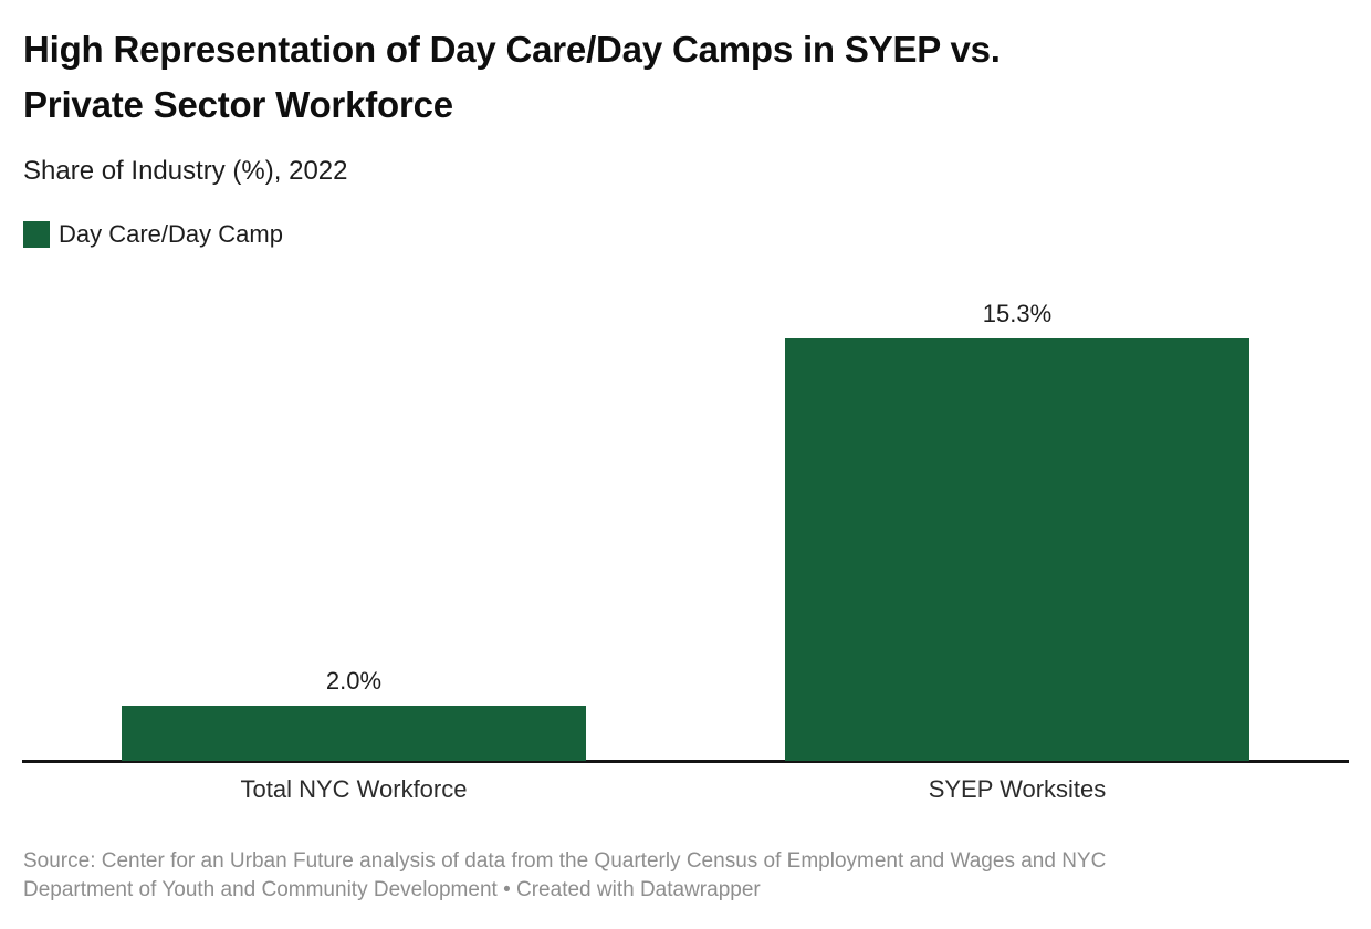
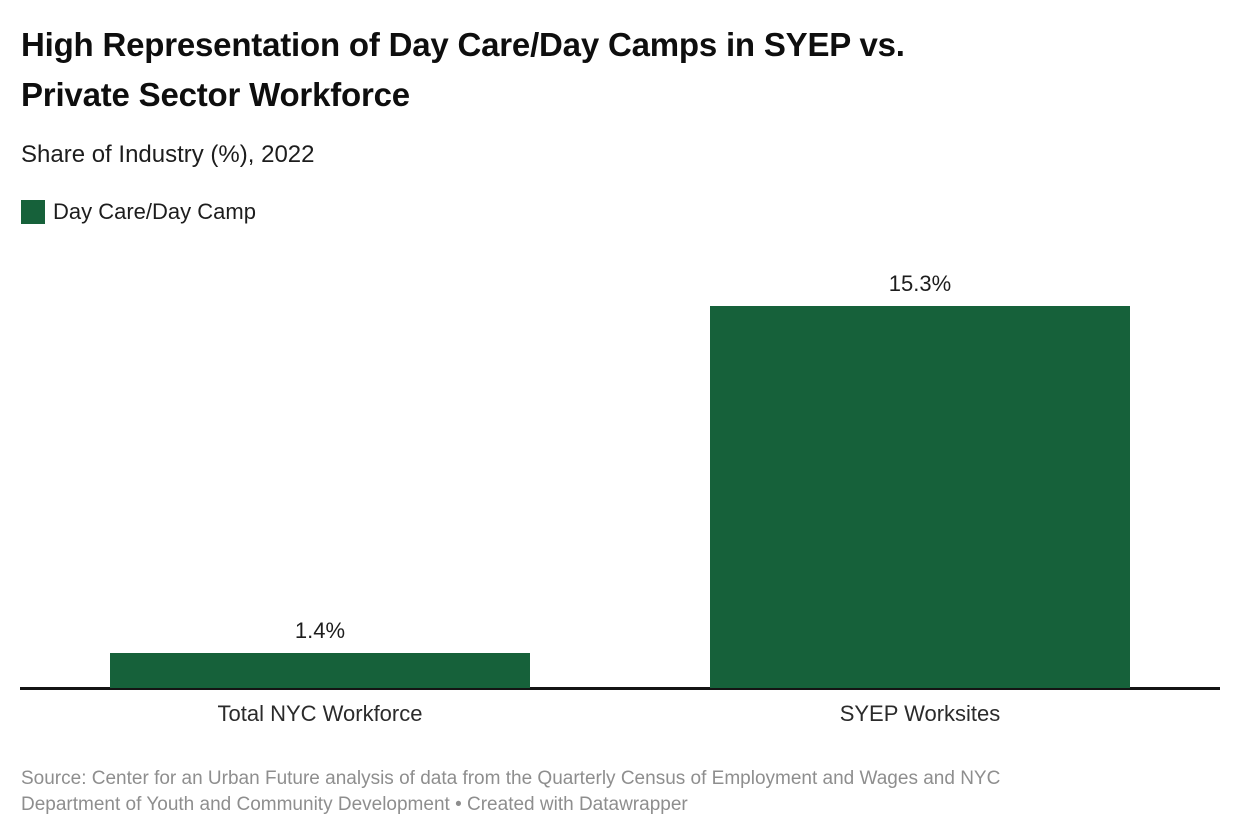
Total NYC Workforce: 2.0% -> 1.4%
